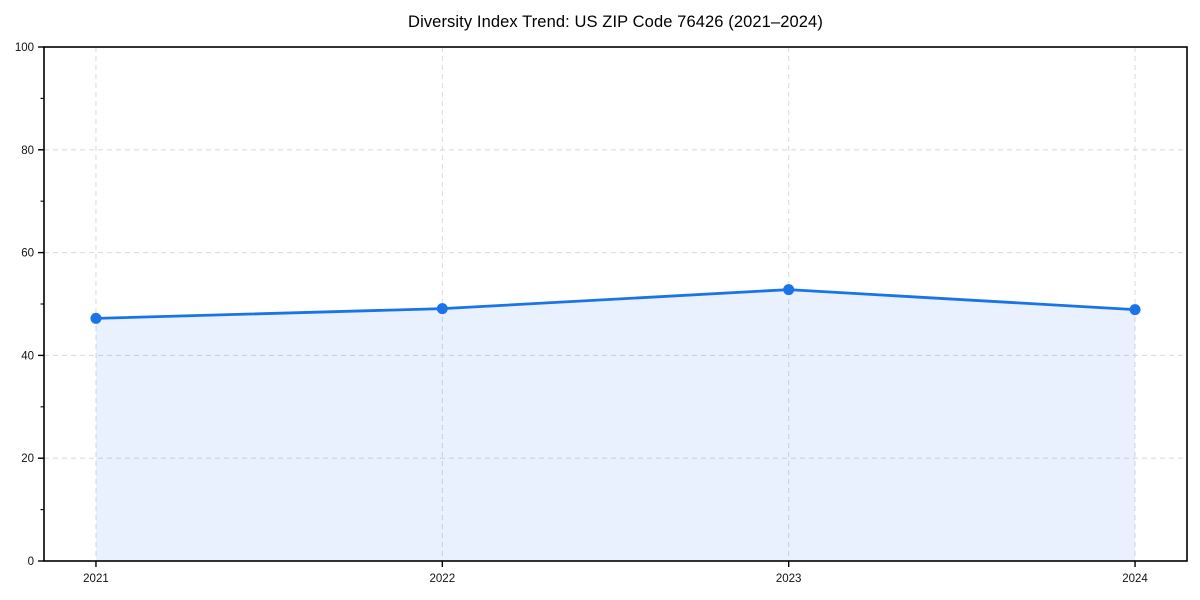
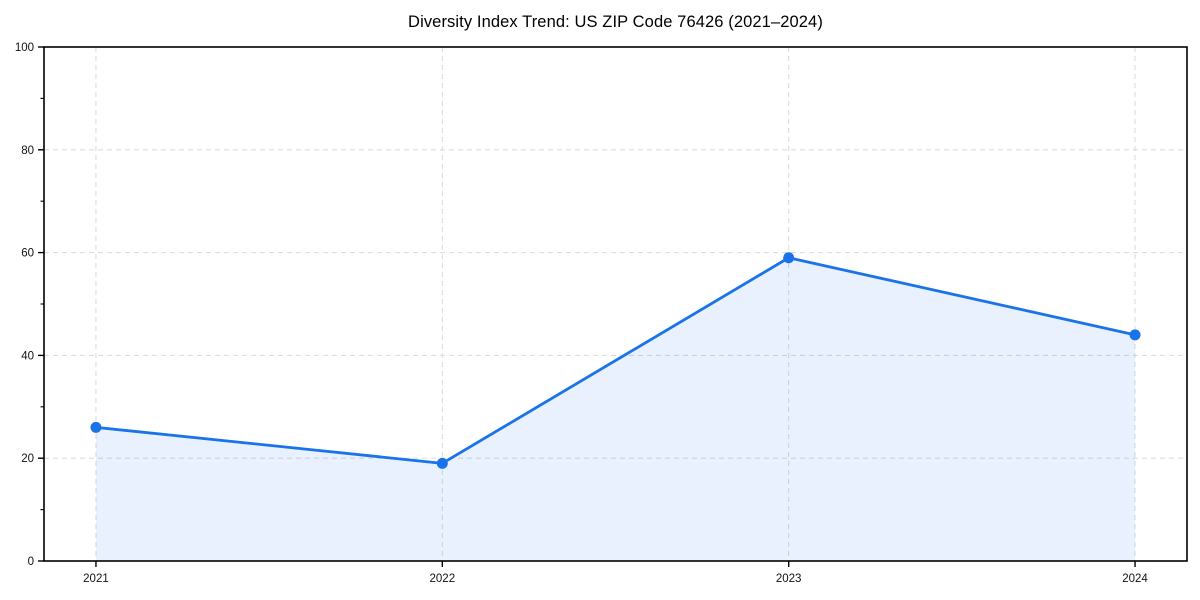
2021: 47 -> 26
2022: 49 -> 19
2023: 53 -> 59
2024: 49 -> 44
